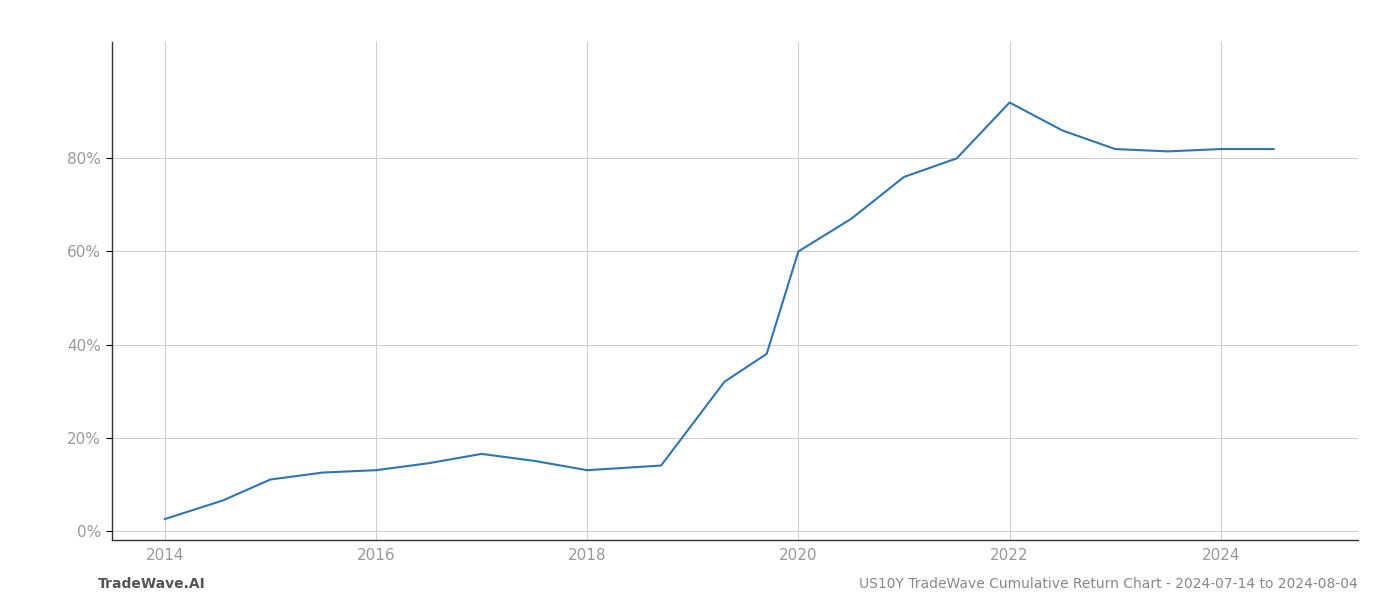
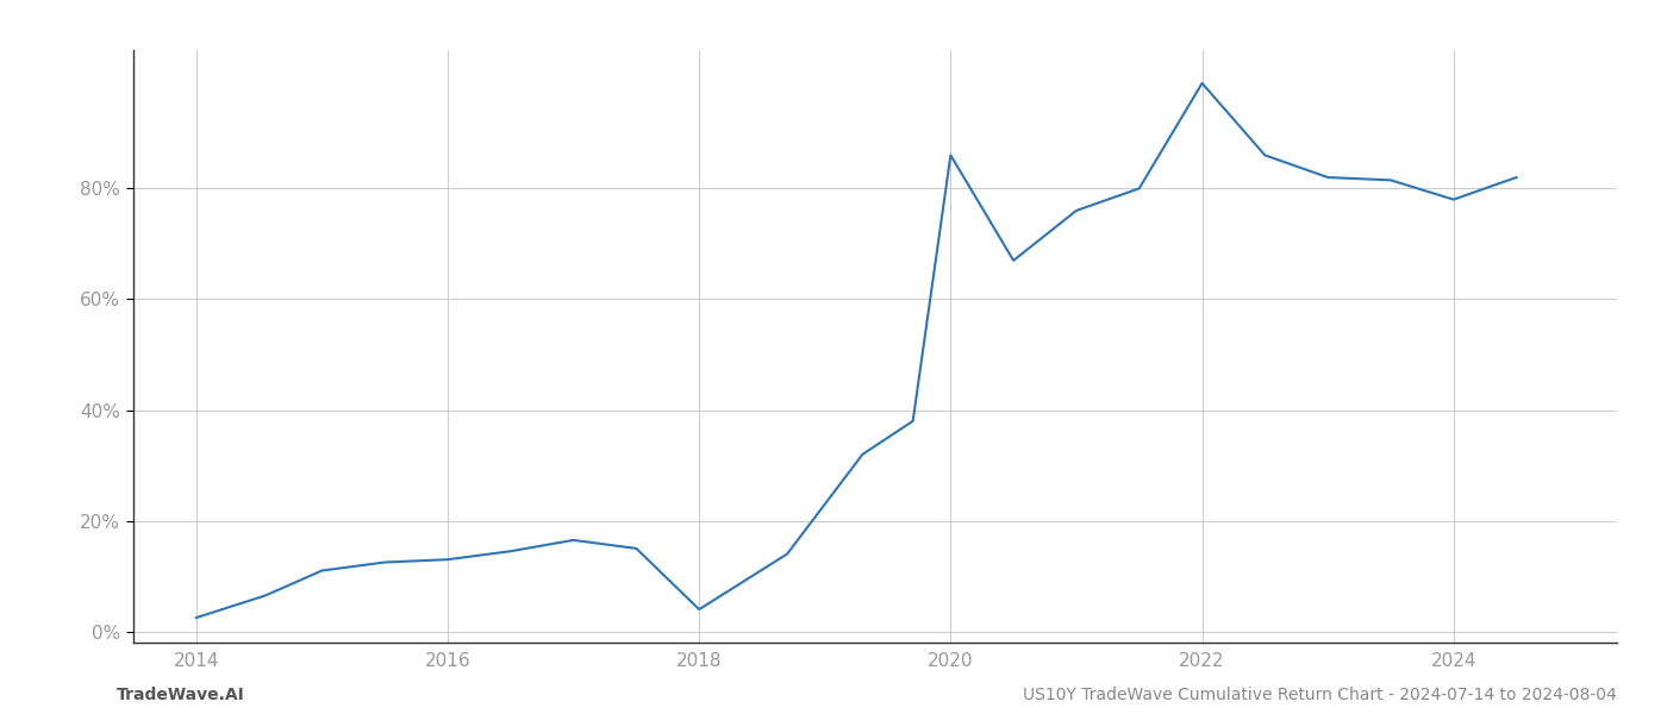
2018: 13.0% -> 4.0%
2020: 60.0% -> 86.0%
2022: 92.0% -> 99.0%
2024: 82.0% -> 78.0%
